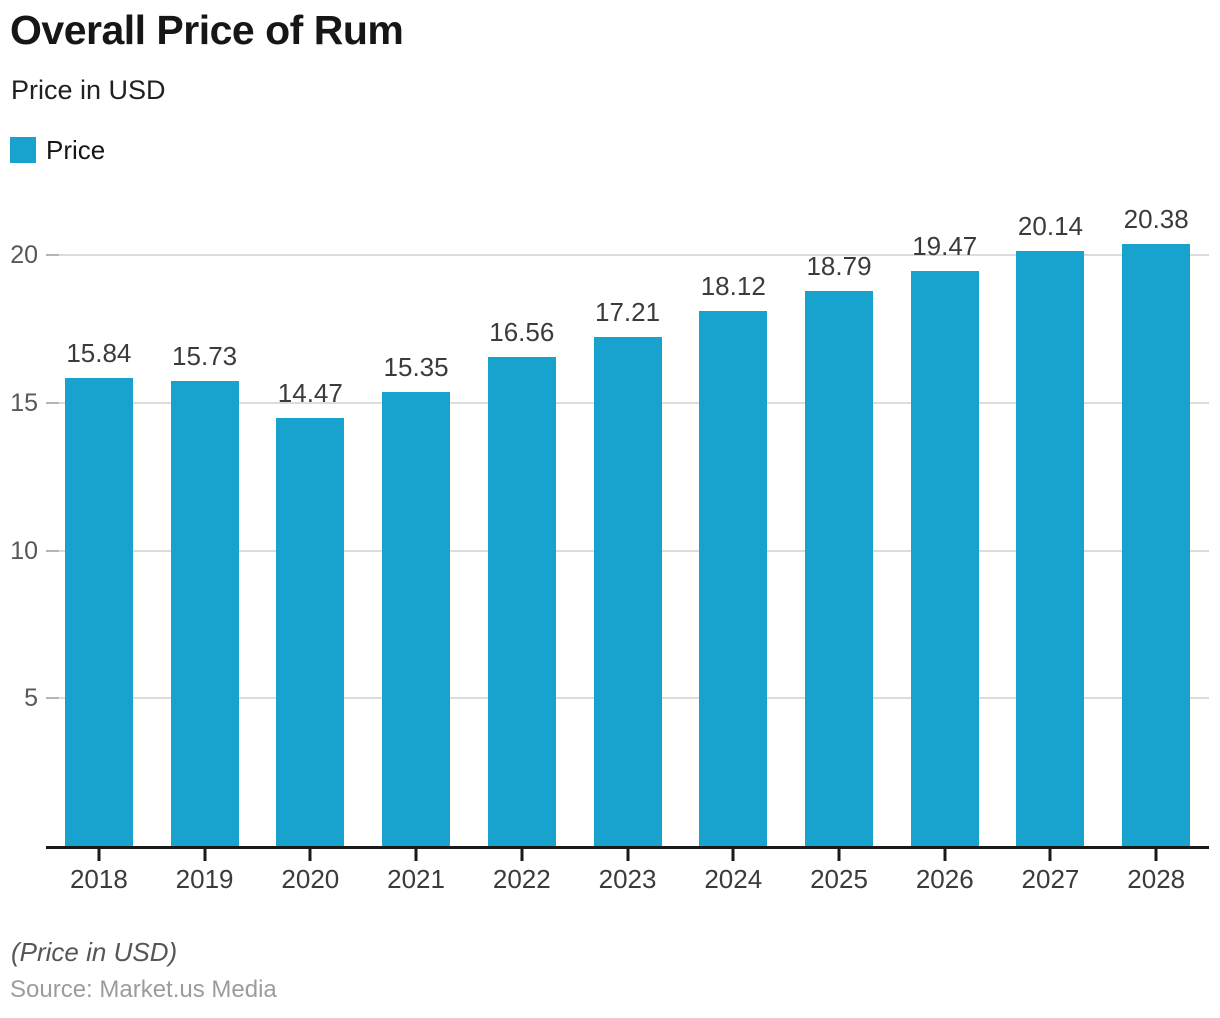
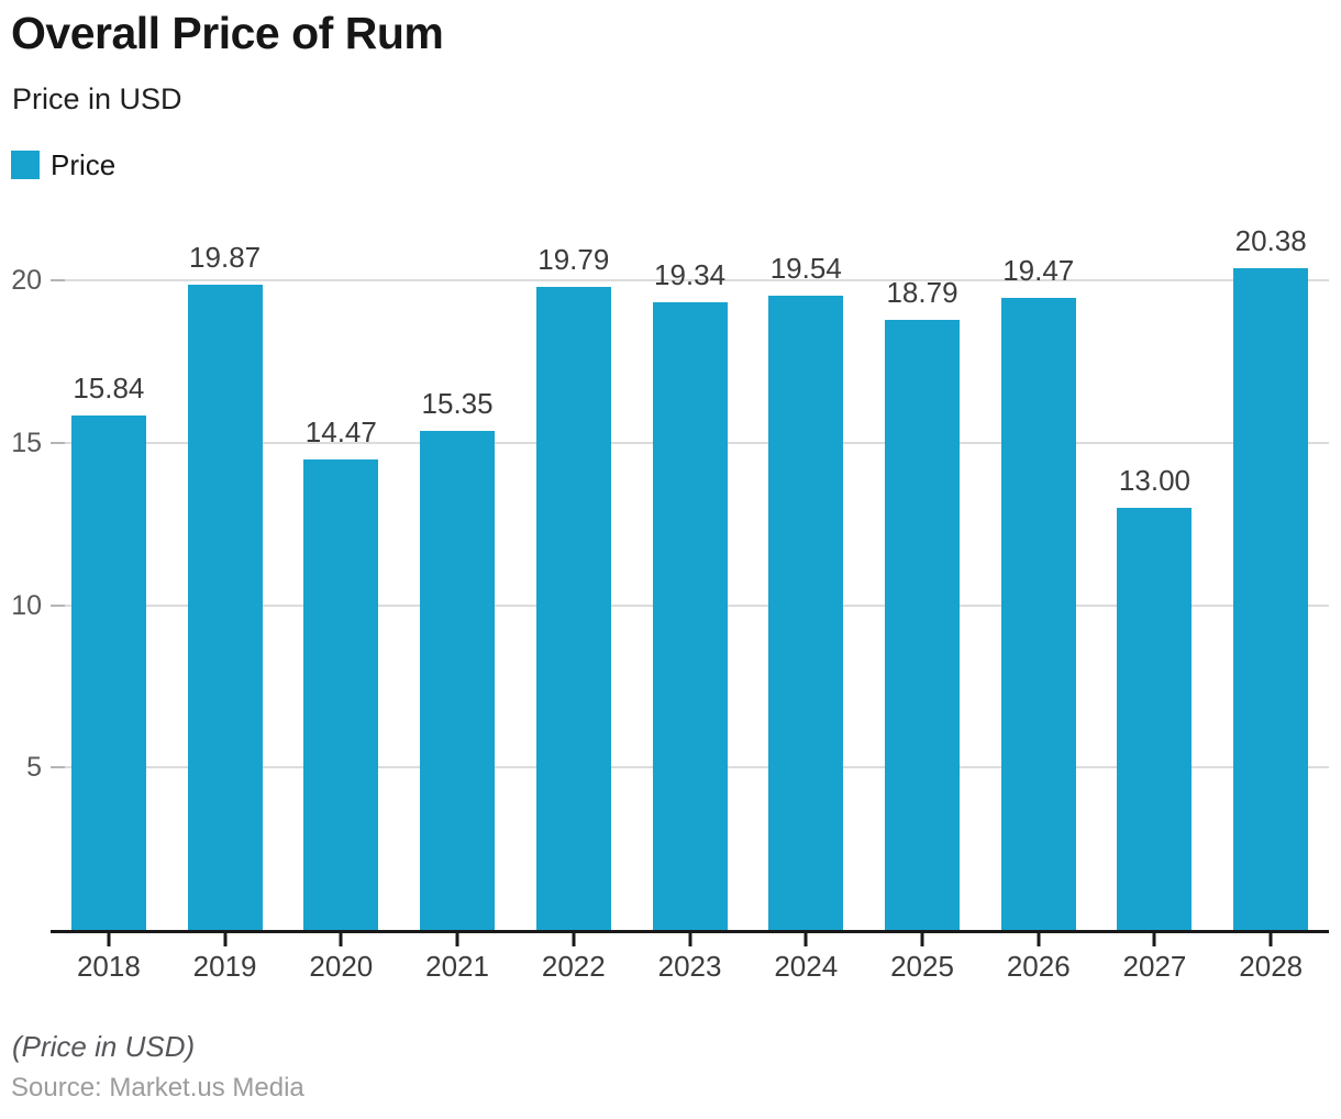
2019: 15.73 -> 19.87
2022: 16.56 -> 19.79
2023: 17.21 -> 19.34
2024: 18.12 -> 19.54
2027: 20.14 -> 13.00
